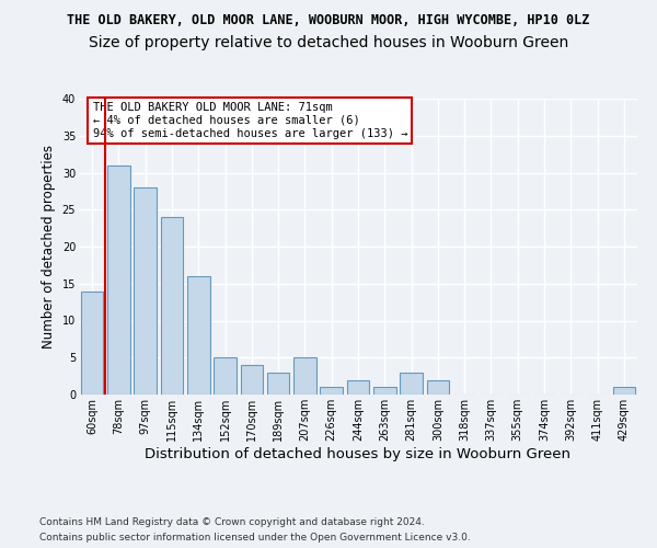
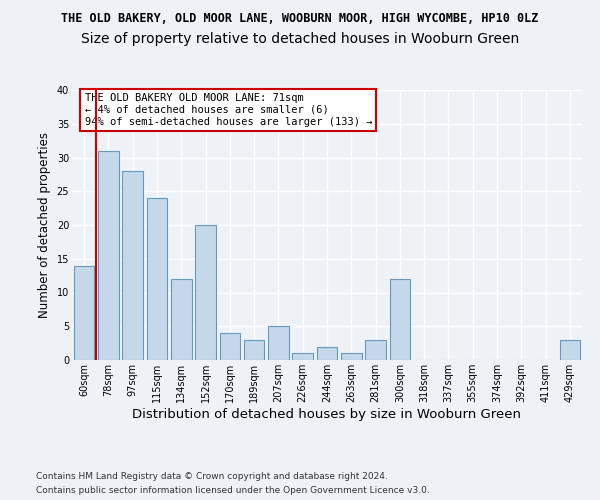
134sqm: 16 -> 12
152sqm: 5 -> 20
300sqm: 2 -> 12
429sqm: 1 -> 3
